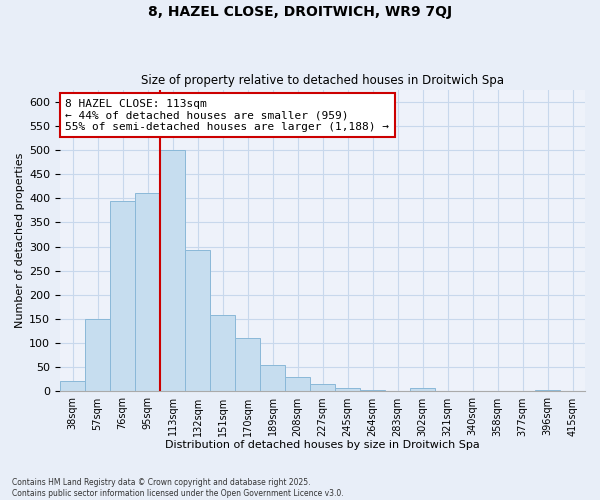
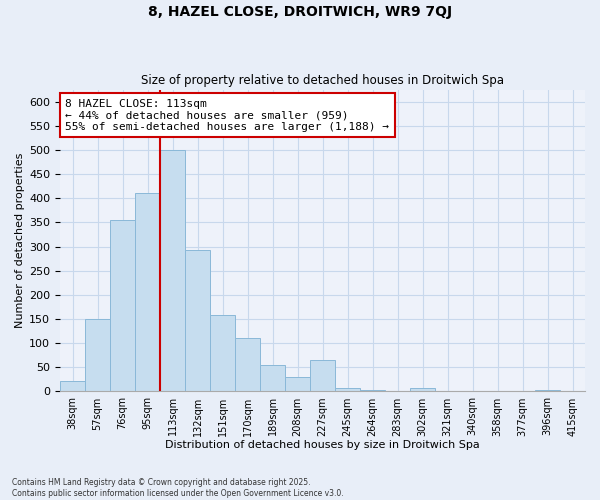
76sqm: 395 -> 355
227sqm: 15 -> 65
